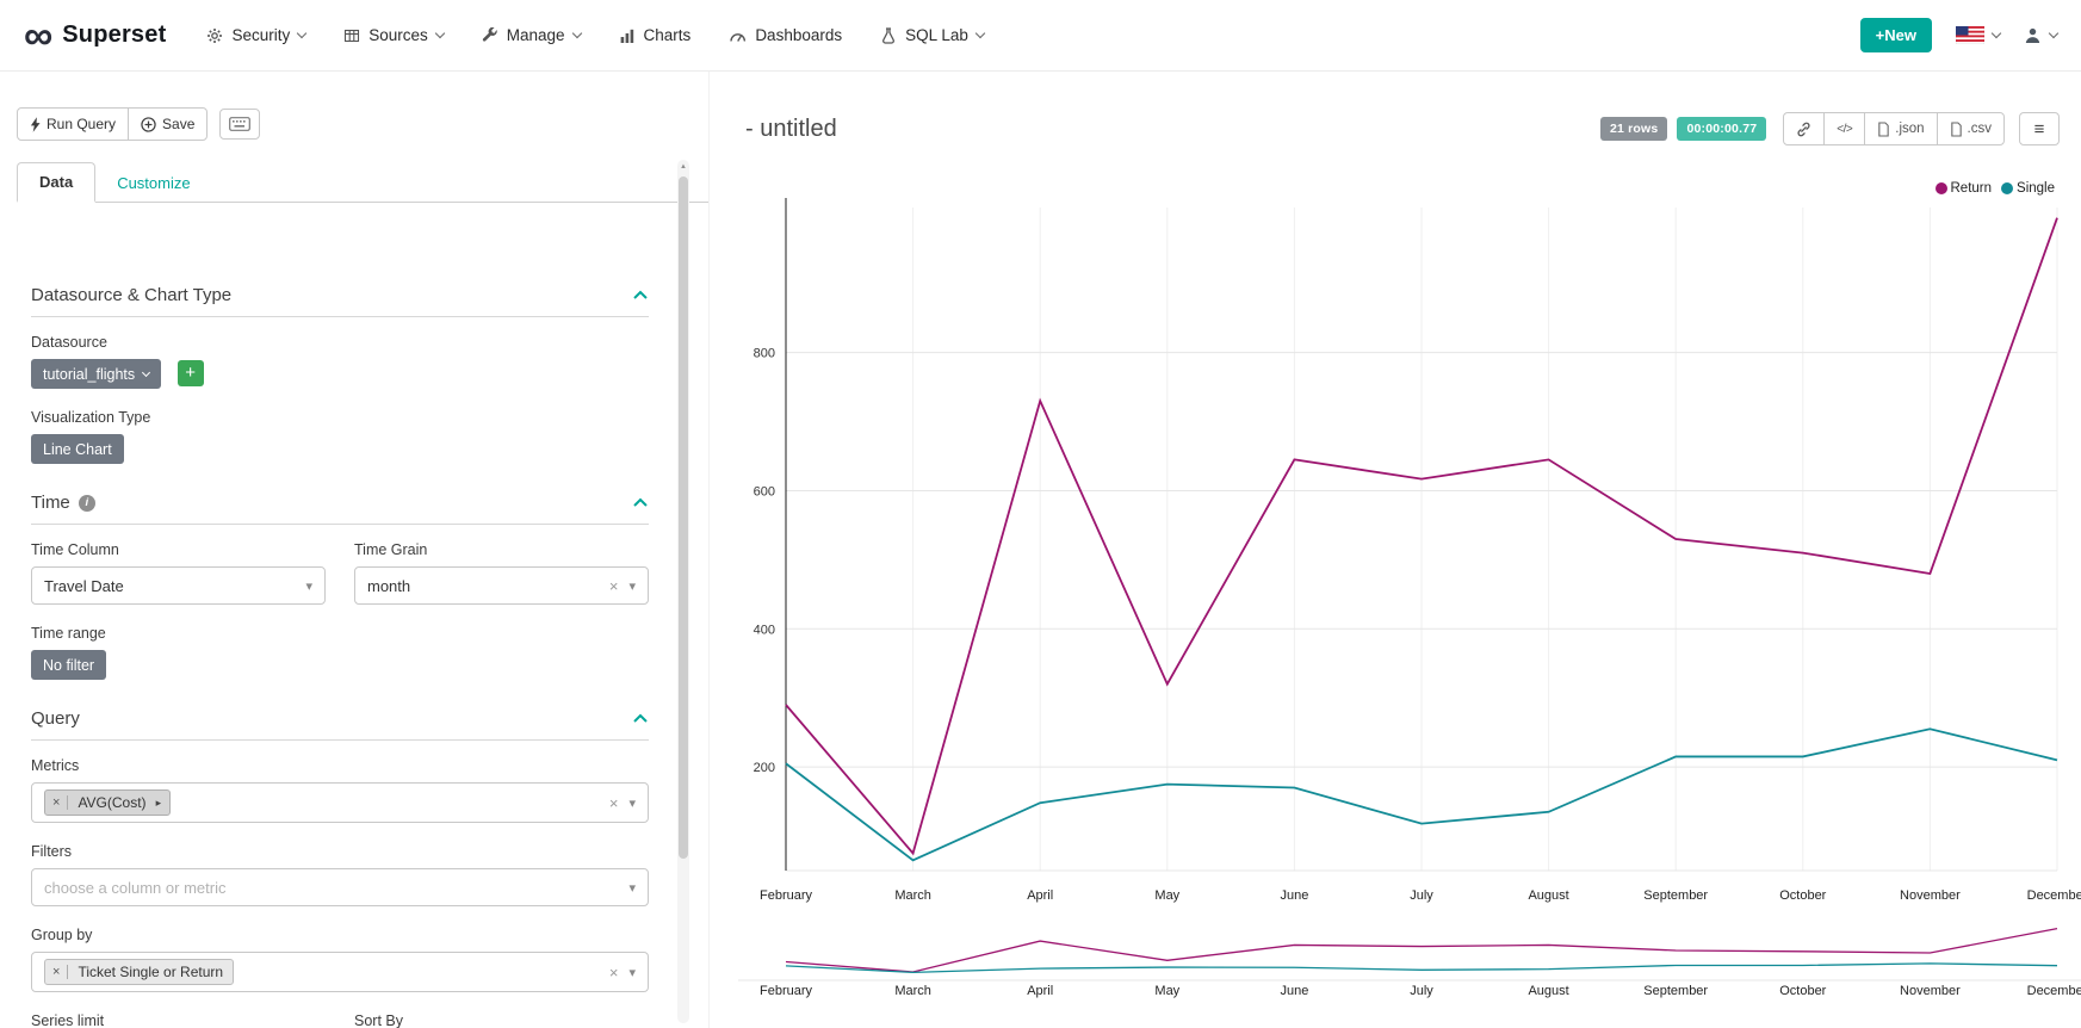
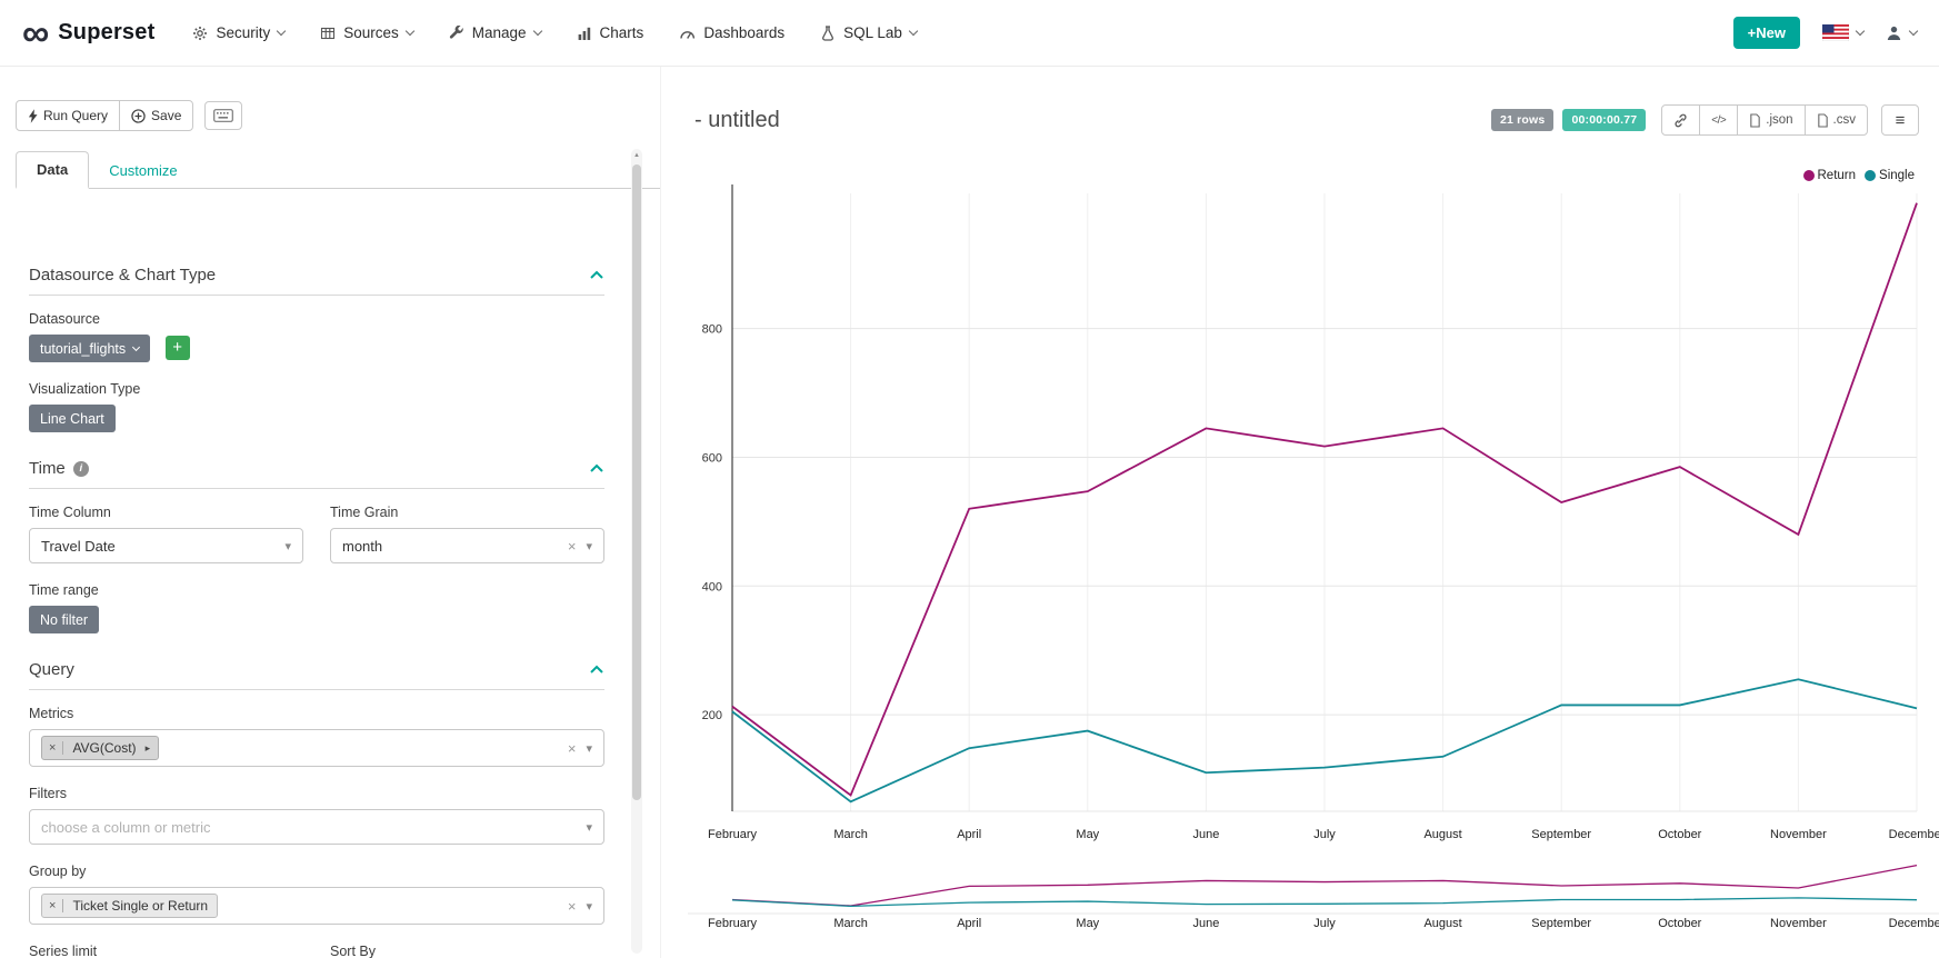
Return/February: 290 -> 210
Return/April: 730 -> 520
Return/May: 320 -> 550
Single/June: 170 -> 110
Return/October: 510 -> 580
